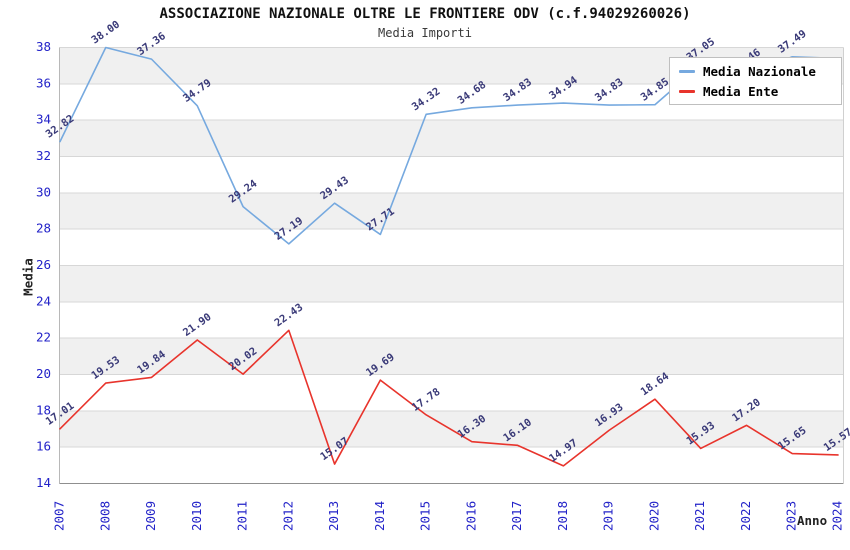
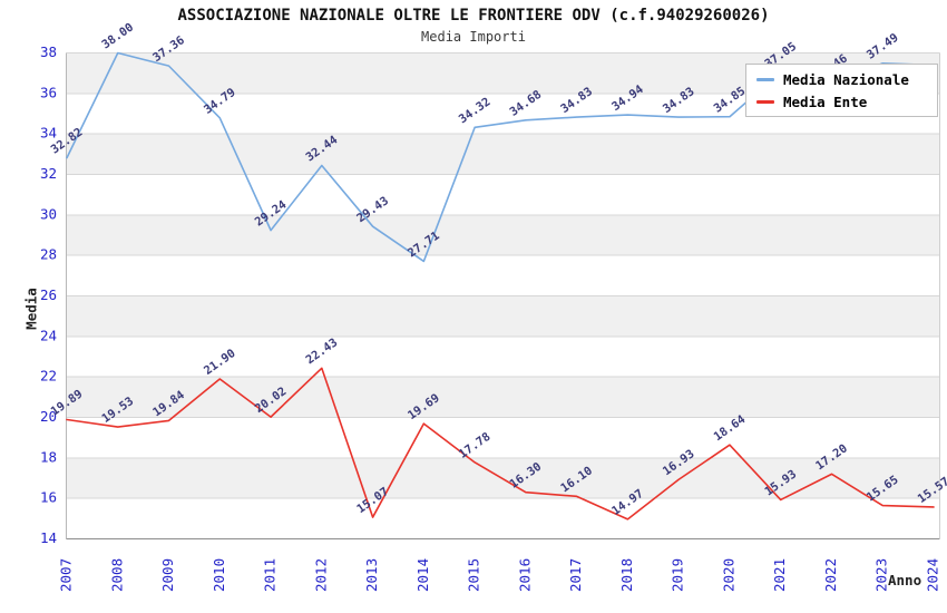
Media Ente/2007: 17.01 -> 19.89
Media Nazionale/2012: 27.19 -> 32.44
